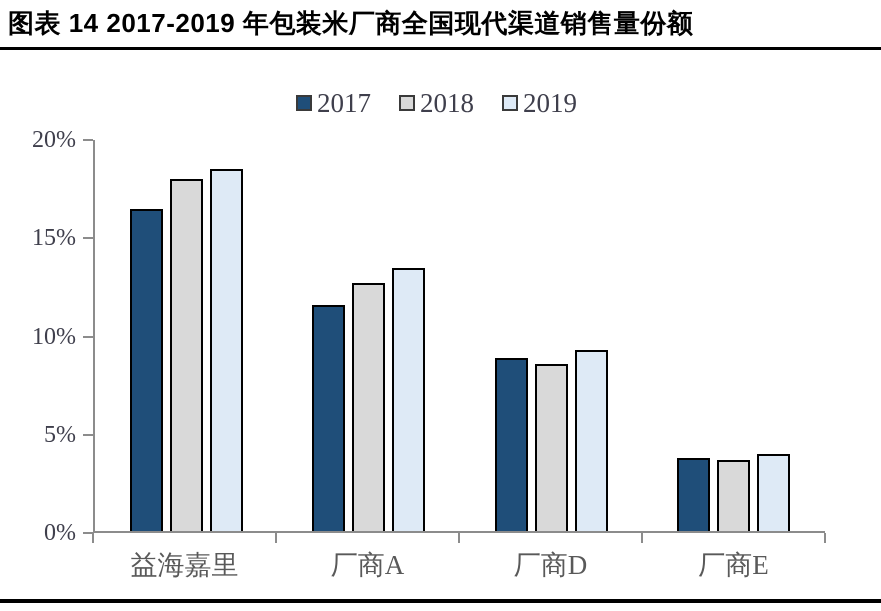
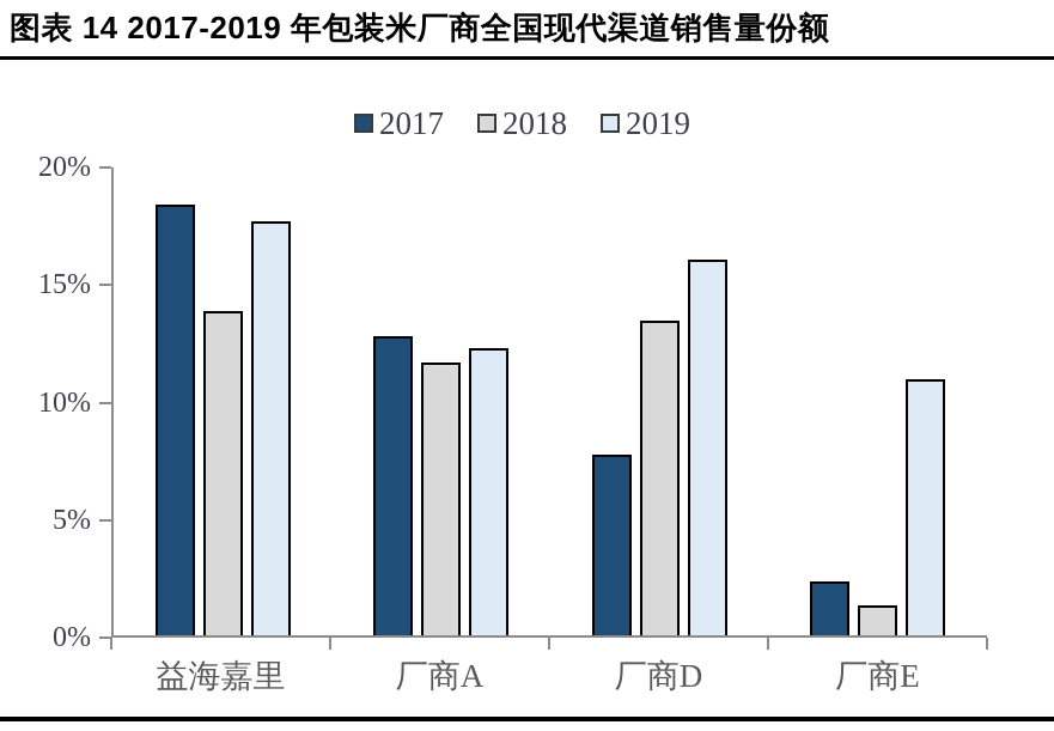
2017/益海嘉里: 16.4% -> 18.3%
2018/益海嘉里: 17.9% -> 13.8%
2019/益海嘉里: 18.4% -> 17.6%
2017/厂商A: 11.5% -> 12.7%
2018/厂商A: 12.6% -> 11.6%
2019/厂商A: 13.4% -> 12.2%
2017/厂商D: 8.8% -> 7.7%
2018/厂商D: 8.5% -> 13.4%
2019/厂商D: 9.2% -> 16.0%
2017/厂商E: 3.7% -> 2.3%
2018/厂商E: 3.6% -> 1.3%
2019/厂商E: 3.9% -> 10.9%
